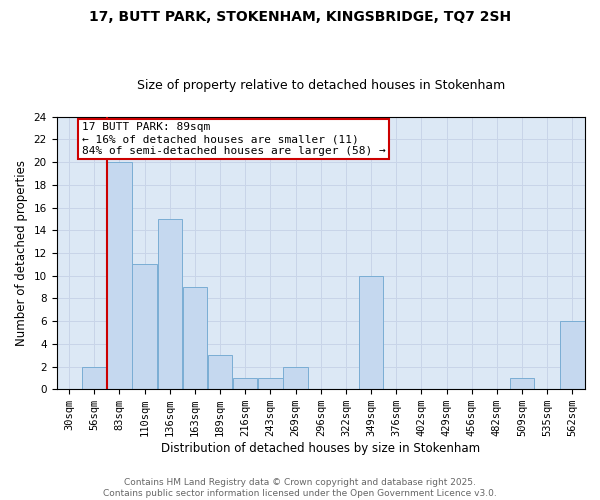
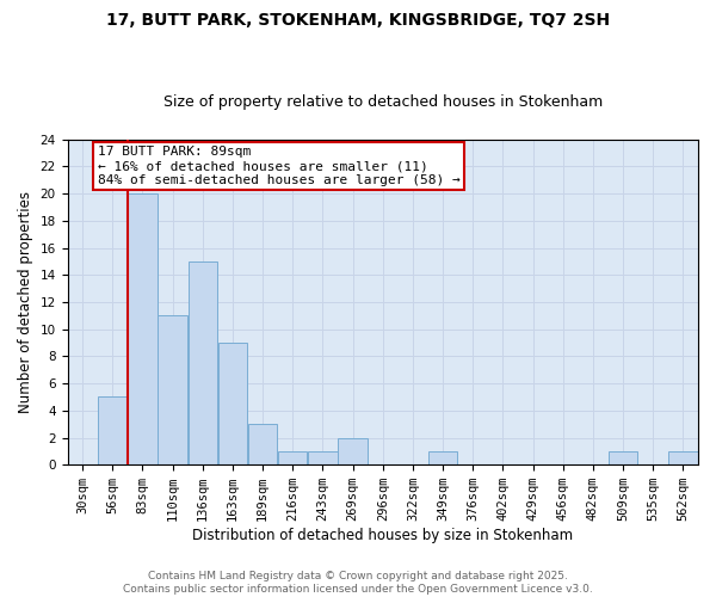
56sqm: 2 -> 5
349sqm: 10 -> 1
562sqm: 6 -> 1
